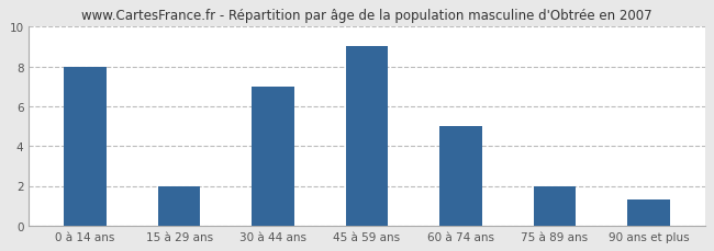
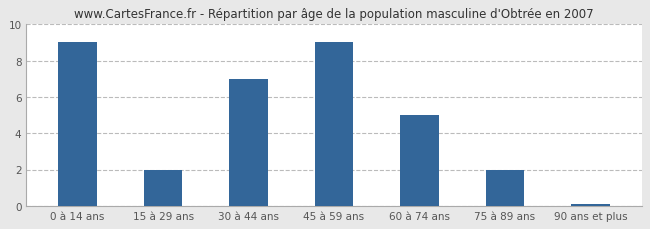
0 à 14 ans: 8.0 -> 9.0
90 ans et plus: 1.3 -> 0.1
